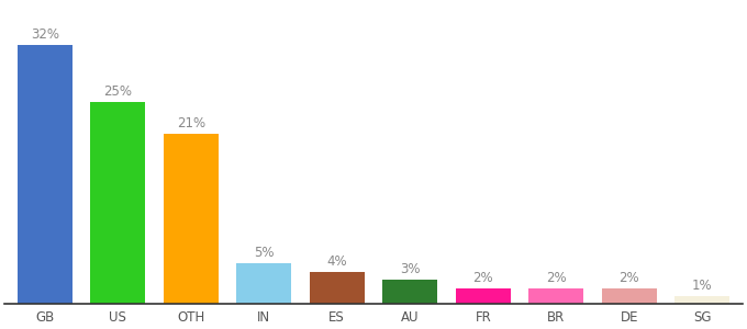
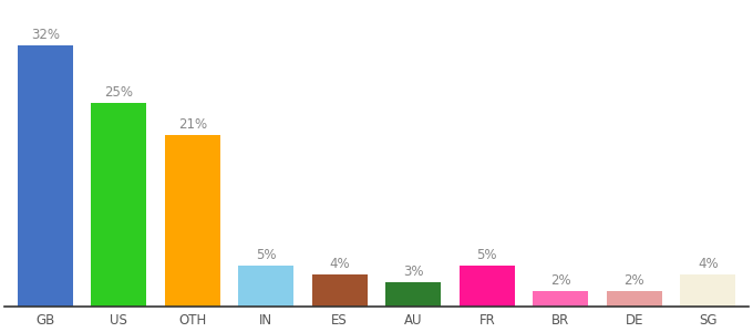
FR: 2% -> 5%
SG: 1% -> 4%
